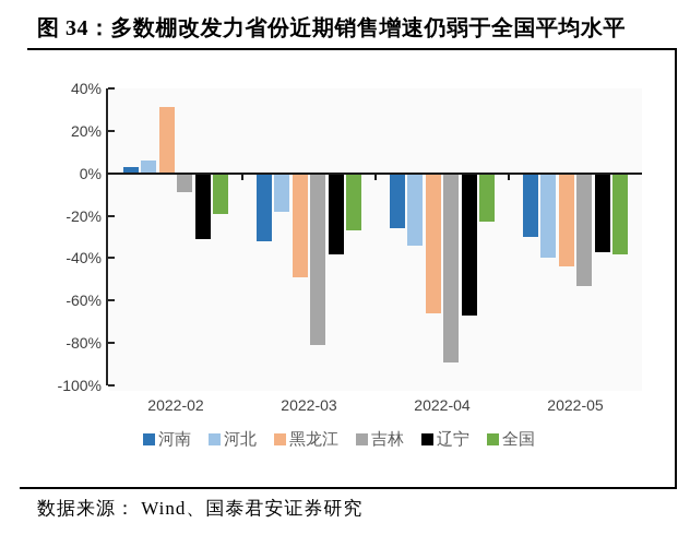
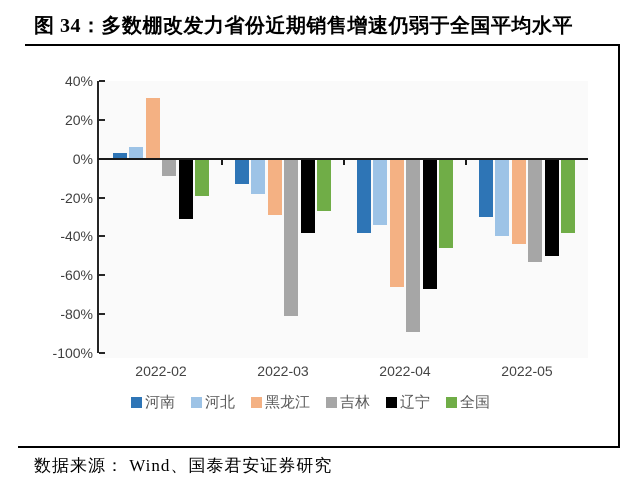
河南/2022-03: -32% -> -13%
黑龙江/2022-03: -49% -> -29%
河南/2022-04: -26% -> -38%
全国/2022-04: -23% -> -46%
辽宁/2022-05: -37% -> -50%
